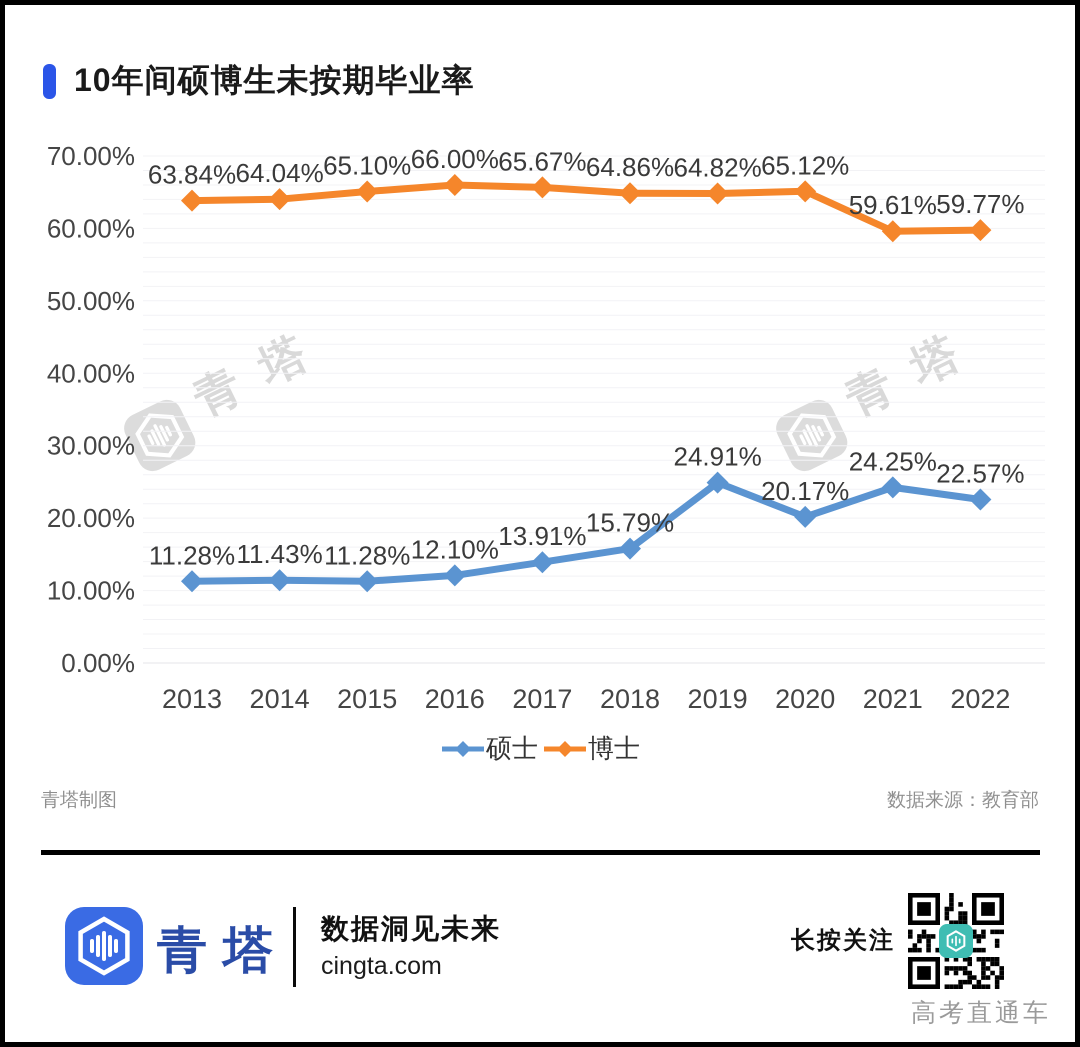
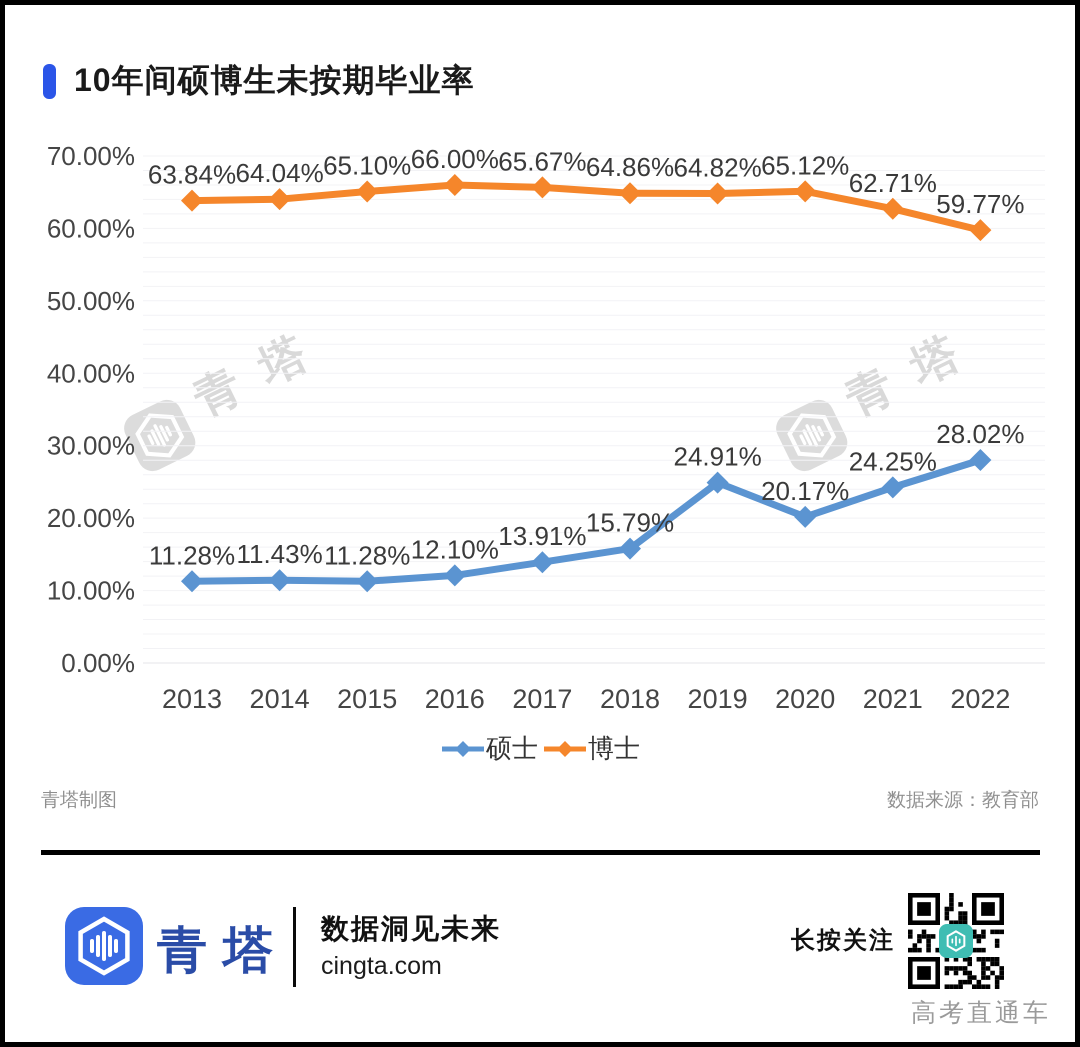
博士/2021: 59.61% -> 62.71%
硕士/2022: 22.57% -> 28.02%
